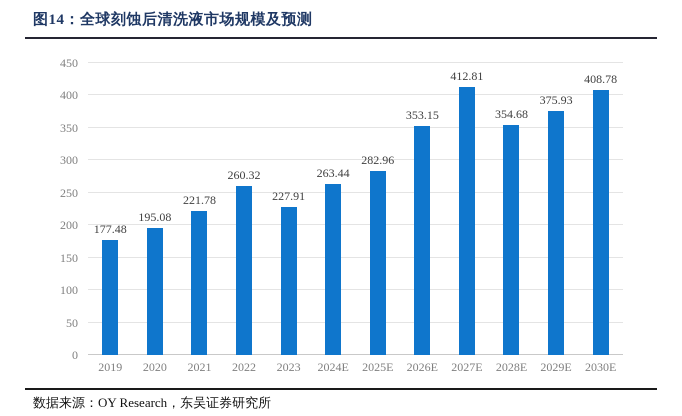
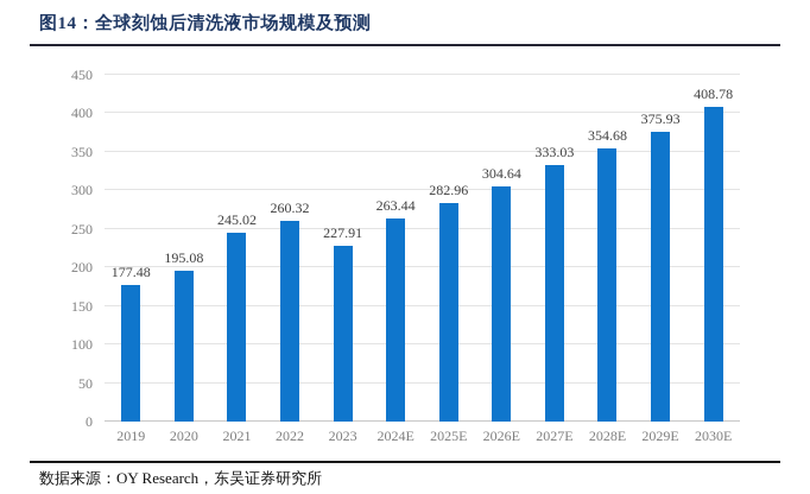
2021: 221.78 -> 245.02
2026E: 353.15 -> 304.64
2027E: 412.81 -> 333.03
